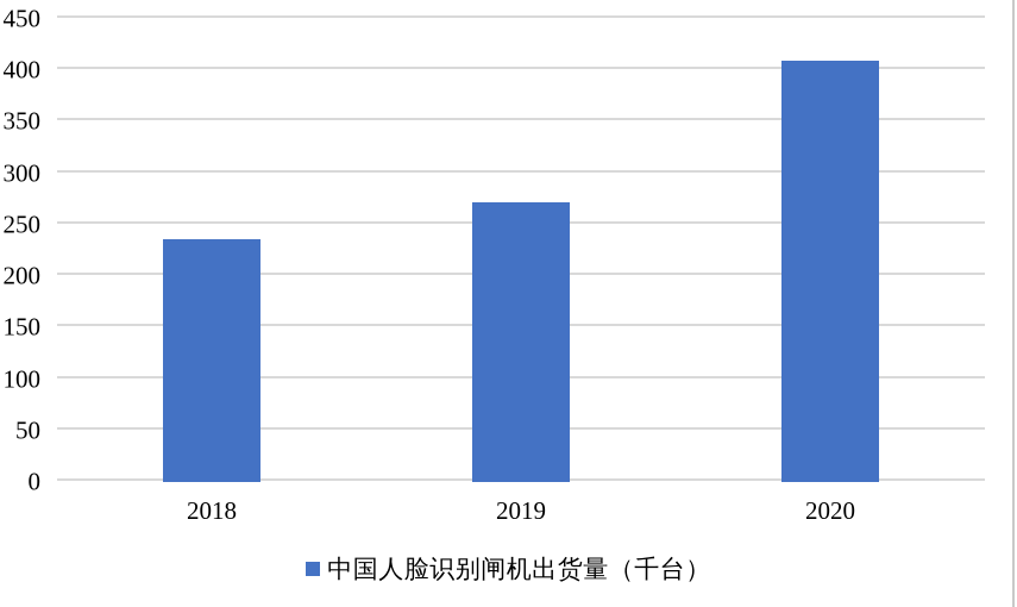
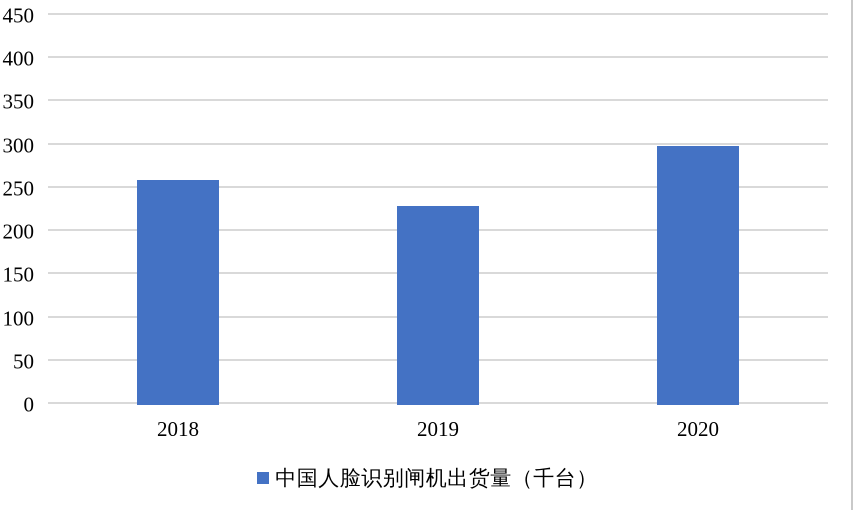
2018: 240 -> 260
2019: 270 -> 230
2020: 410 -> 300
